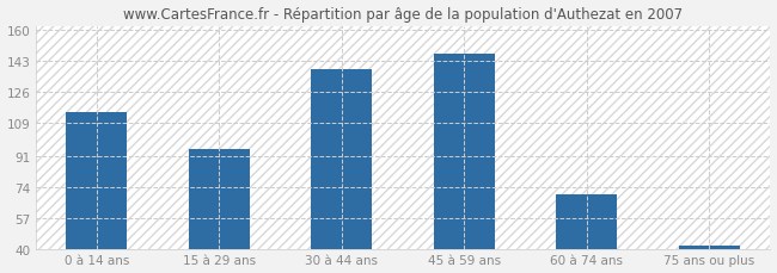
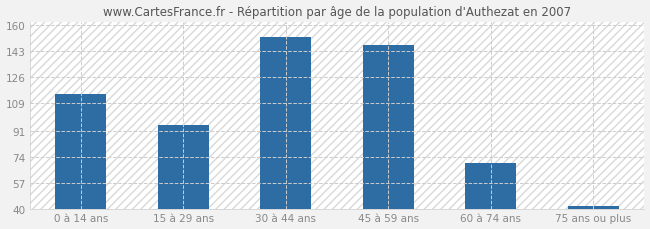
30 à 44 ans: 138 -> 152
